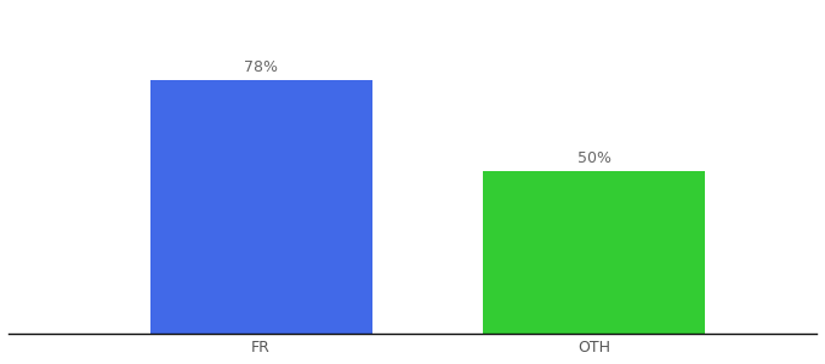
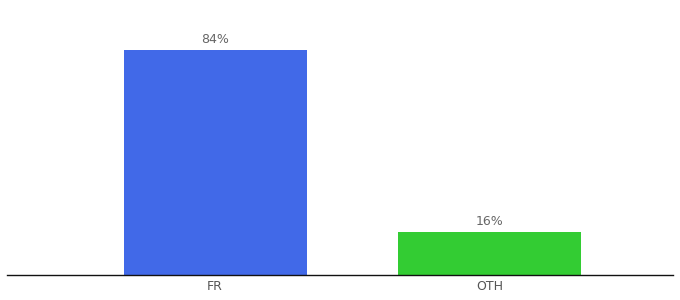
FR: 78% -> 84%
OTH: 50% -> 16%
